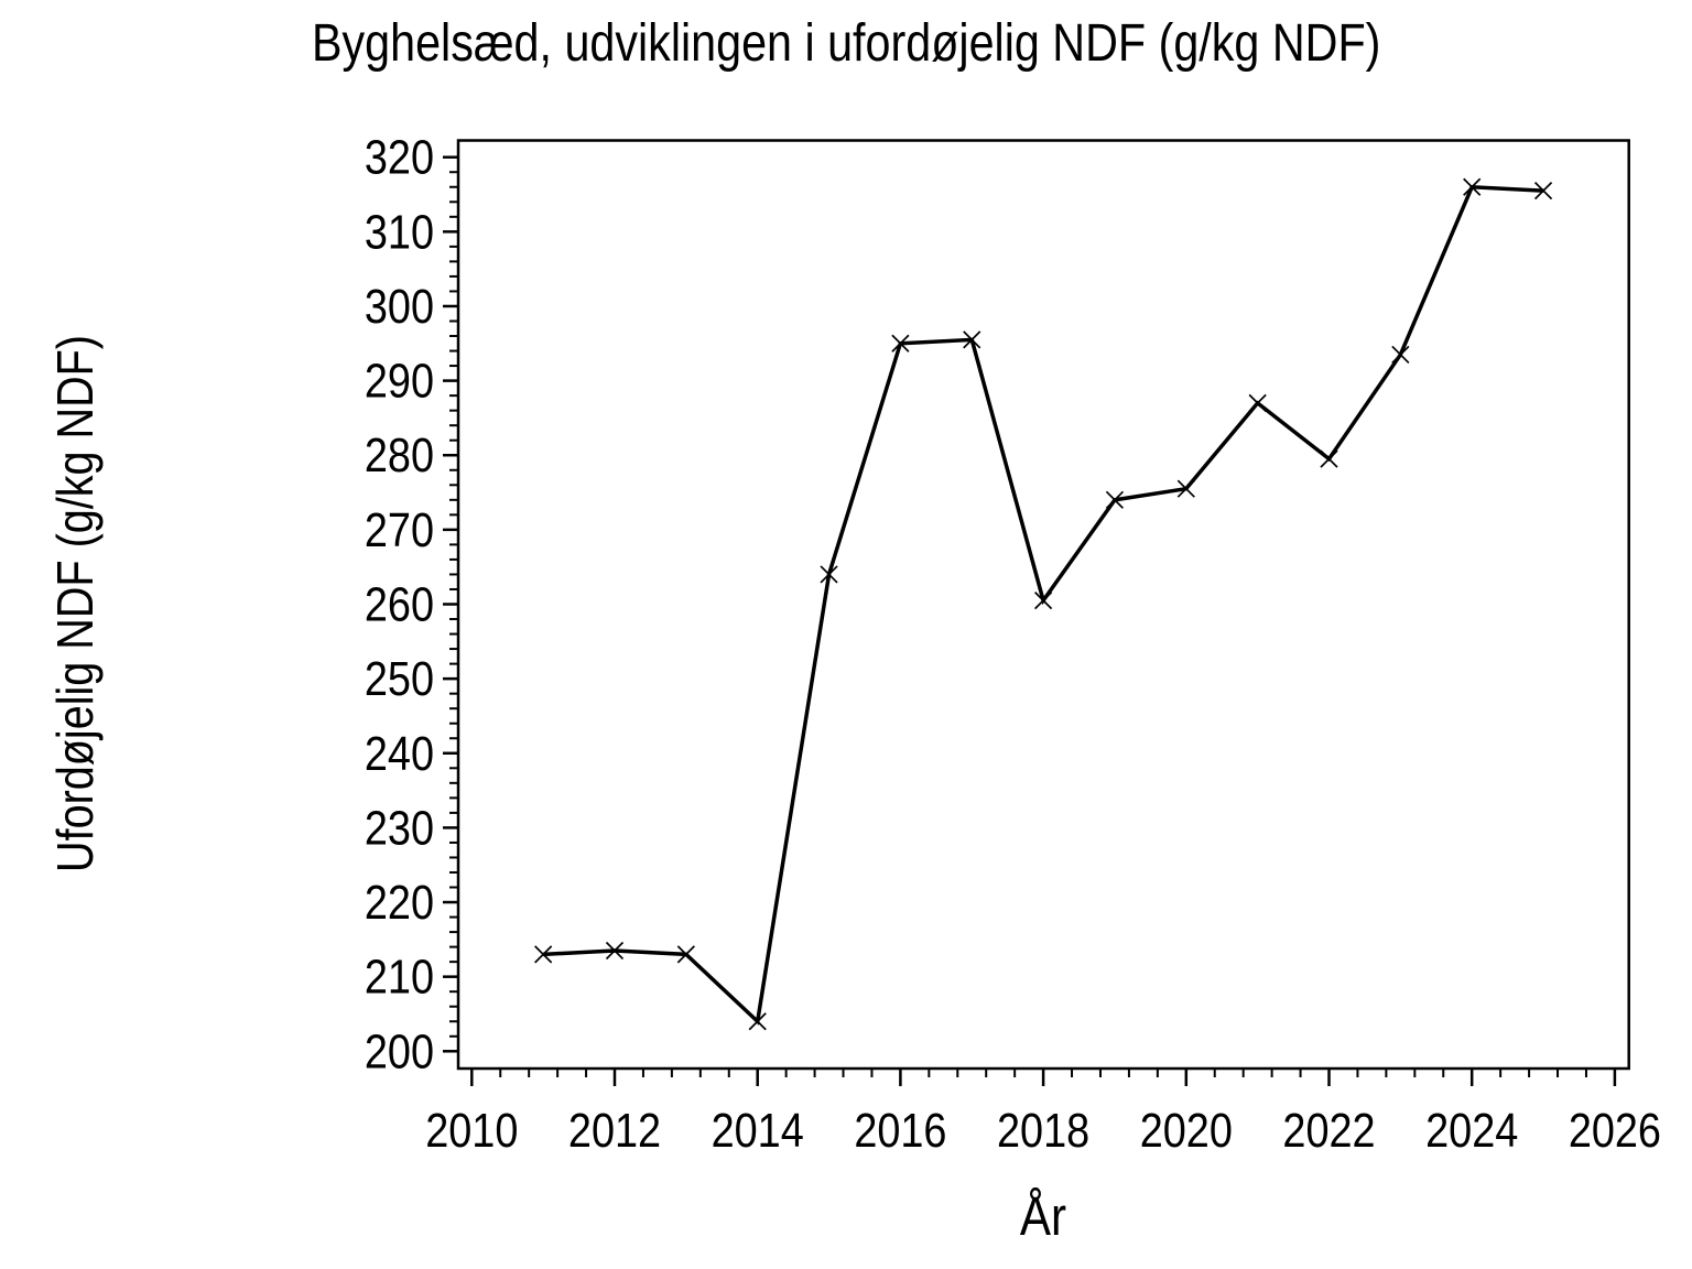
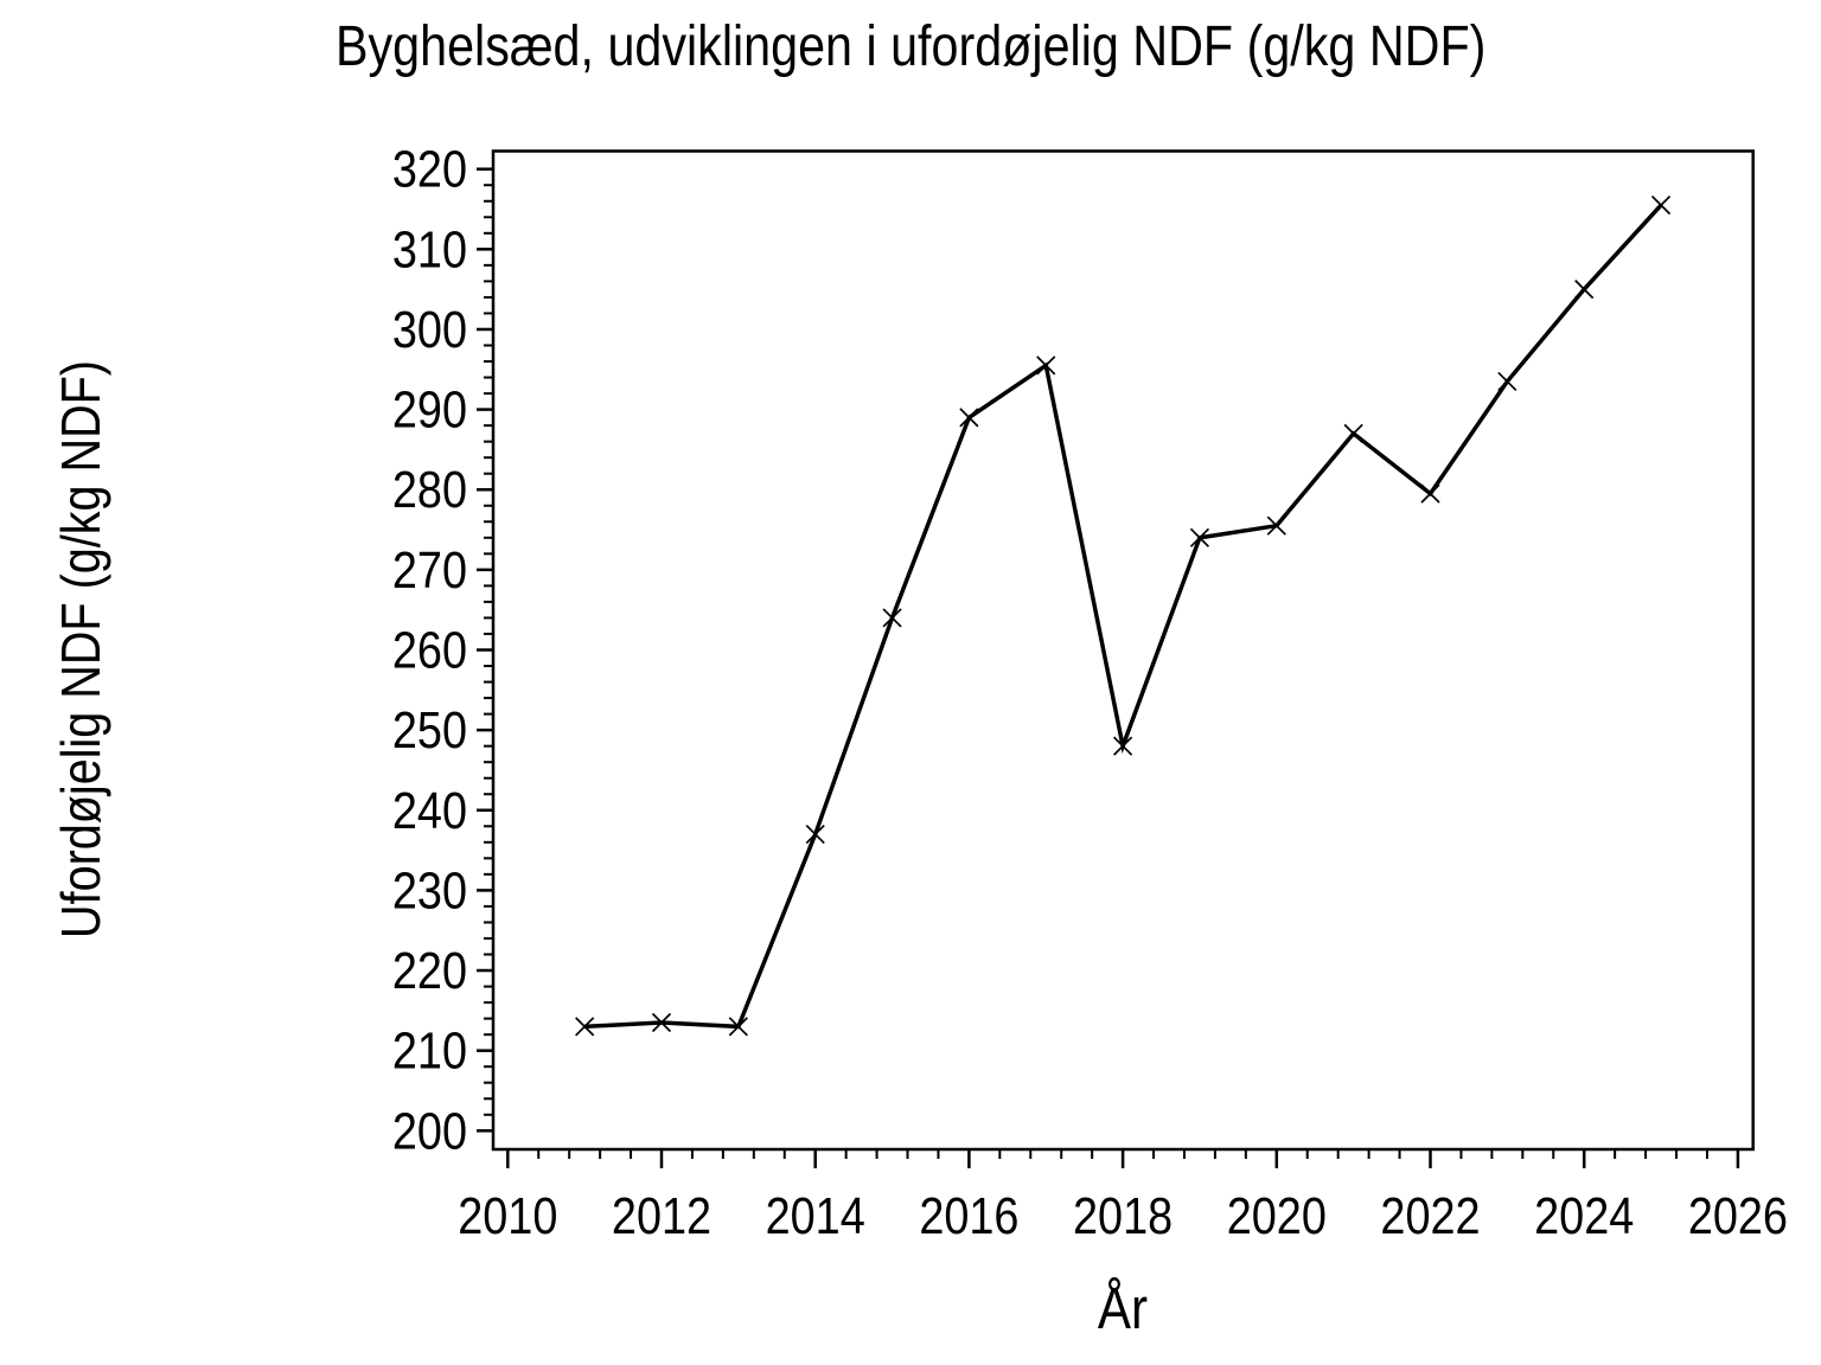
2014: 204 -> 237
2016: 295 -> 289
2018: 260 -> 248
2024: 316 -> 305
